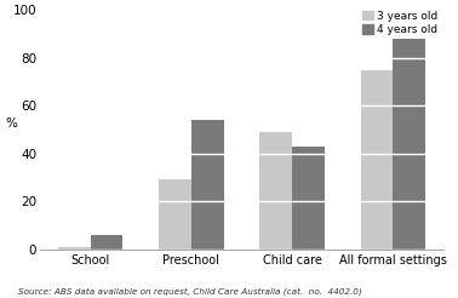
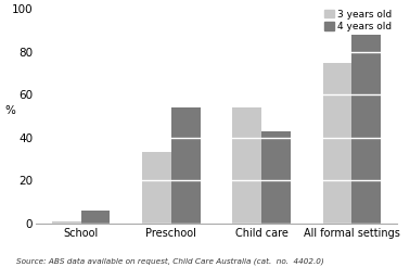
3 years old/Preschool: 29 -> 33
3 years old/Child care: 49 -> 54
